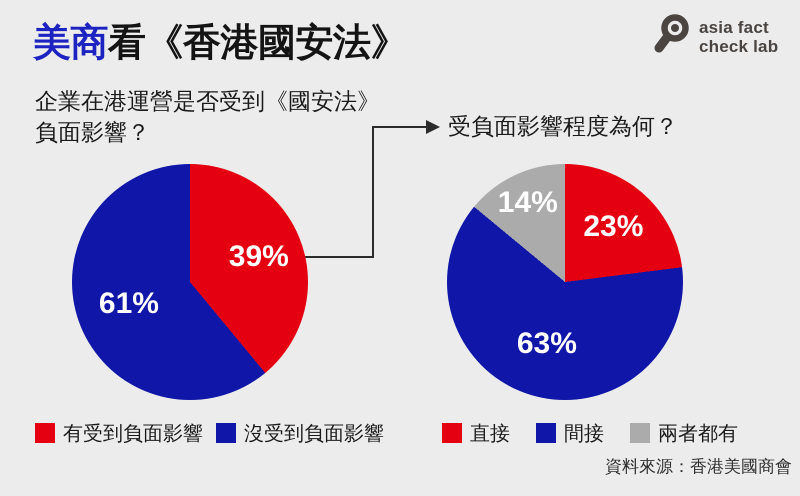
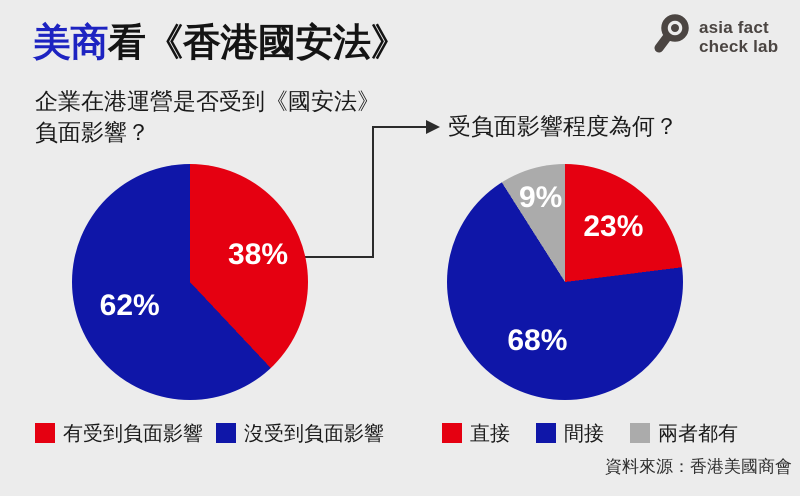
企業在港運營是否受到《國安法》負面影響？/有受到負面影響: 39% -> 38%
企業在港運營是否受到《國安法》負面影響？/沒受到負面影響: 61% -> 62%
受負面影響程度為何？/間接: 63% -> 68%
受負面影響程度為何？/兩者都有: 14% -> 9%
